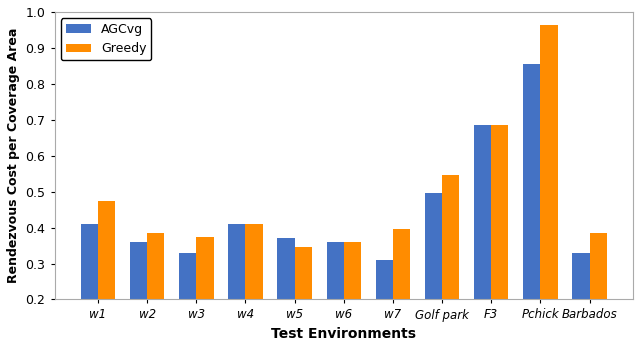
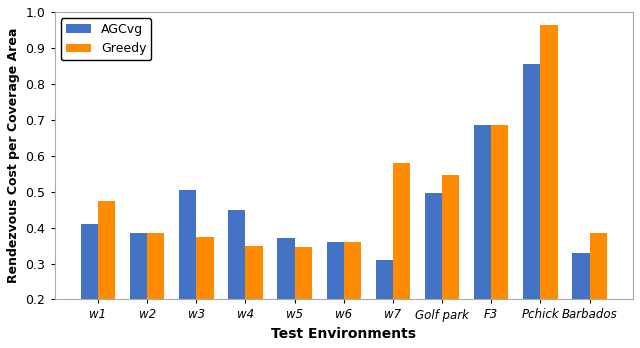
AGCvg/w2: 0.360 -> 0.385
AGCvg/w3: 0.330 -> 0.505
AGCvg/w4: 0.410 -> 0.450
Greedy/w4: 0.410 -> 0.350
Greedy/w7: 0.395 -> 0.580
